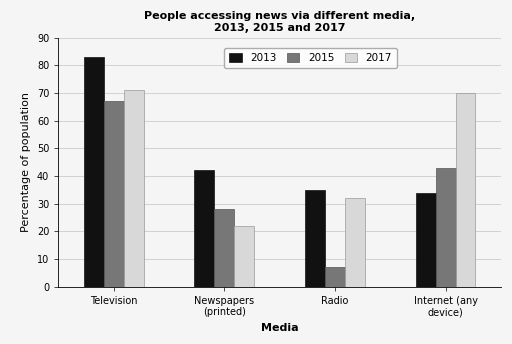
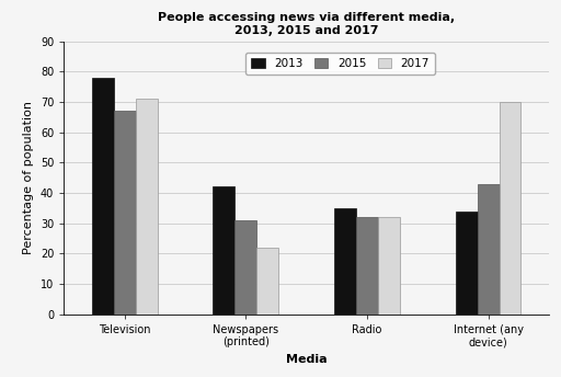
2013/Television: 83 -> 78
2015/Newspapers (printed): 28 -> 31
2015/Radio: 7 -> 32
